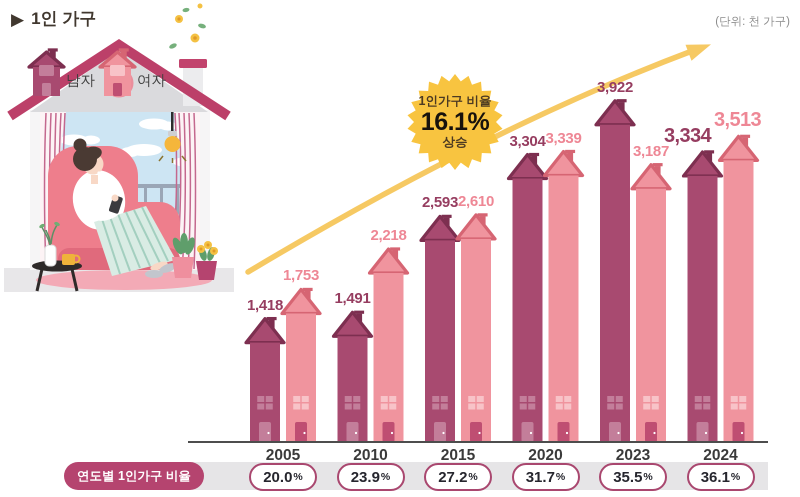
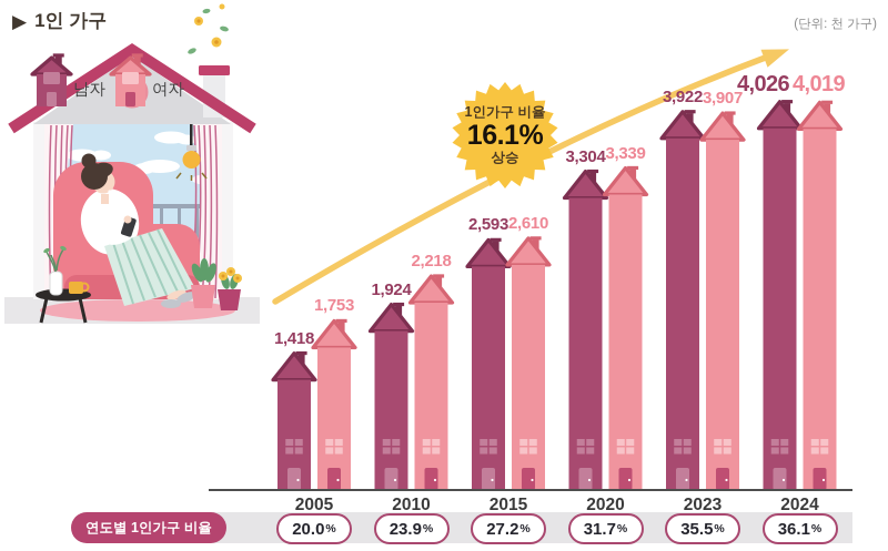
남자/2010: 1,491 -> 1,924
여자/2023: 3,187 -> 3,907
남자/2024: 3,334 -> 4,026
여자/2024: 3,513 -> 4,019
